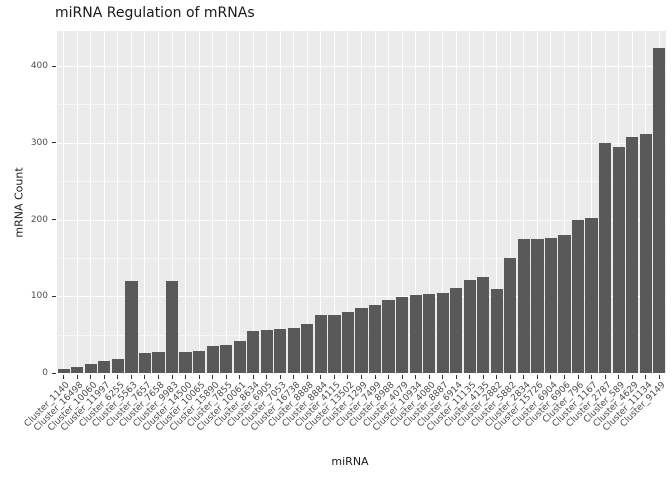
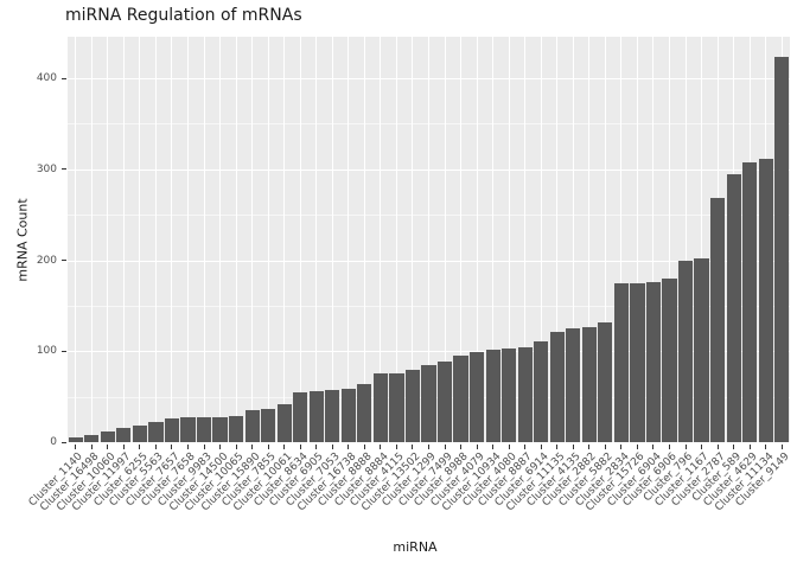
Cluster_5563: 120 -> 20
Cluster_9983: 120 -> 30
Cluster_2882: 110 -> 130
Cluster_5882: 150 -> 130
Cluster_2787: 300 -> 270
